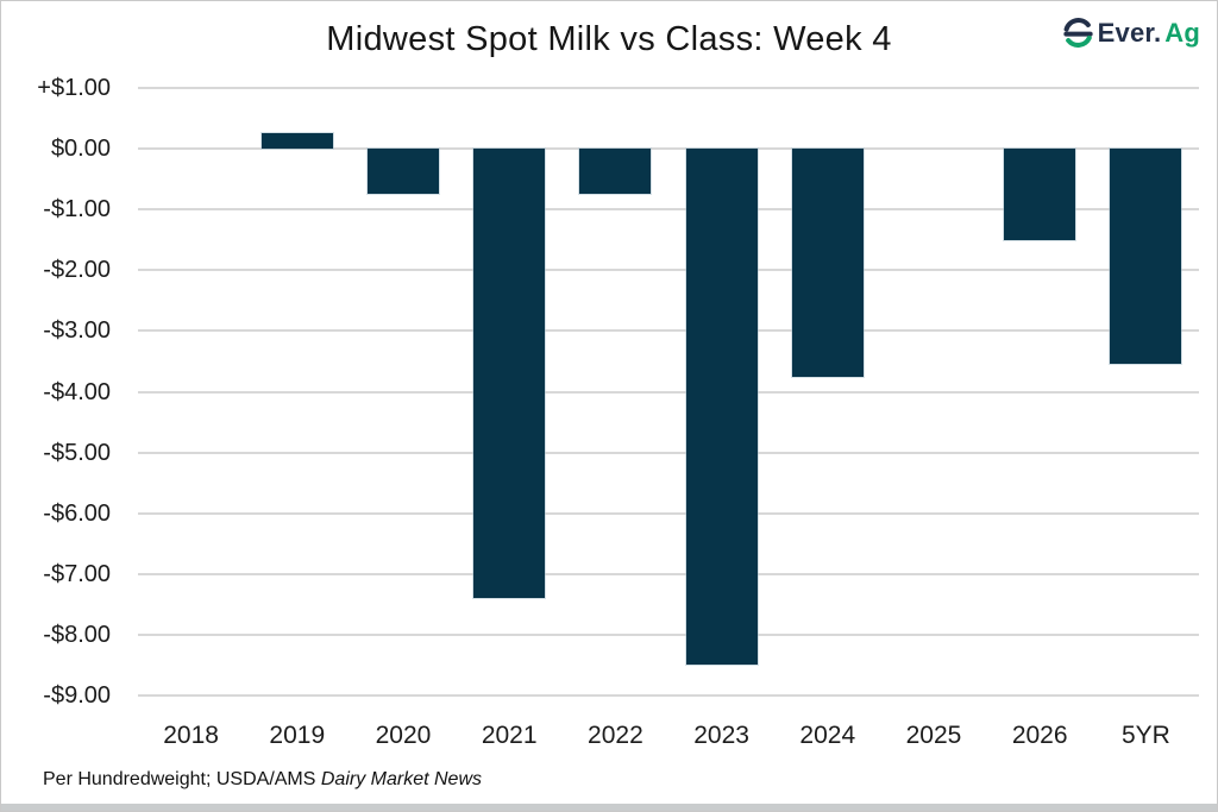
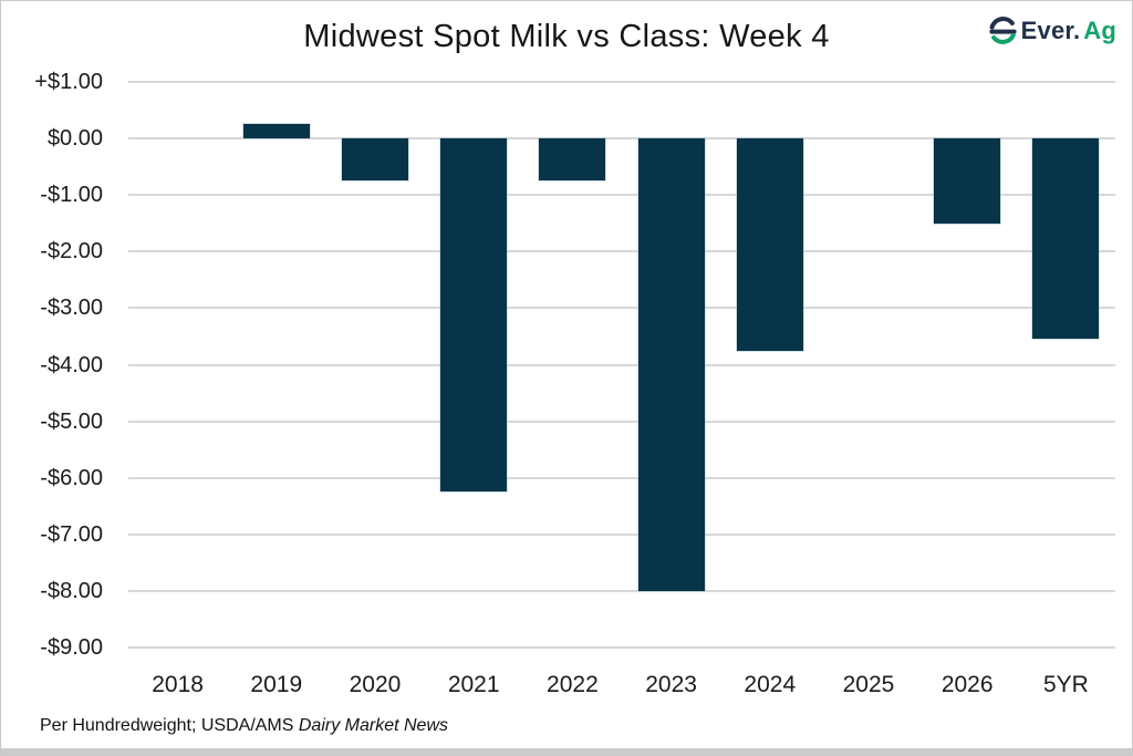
2021: -$7.4 -> -$6.2
2023: -$8.5 -> -$8.0
